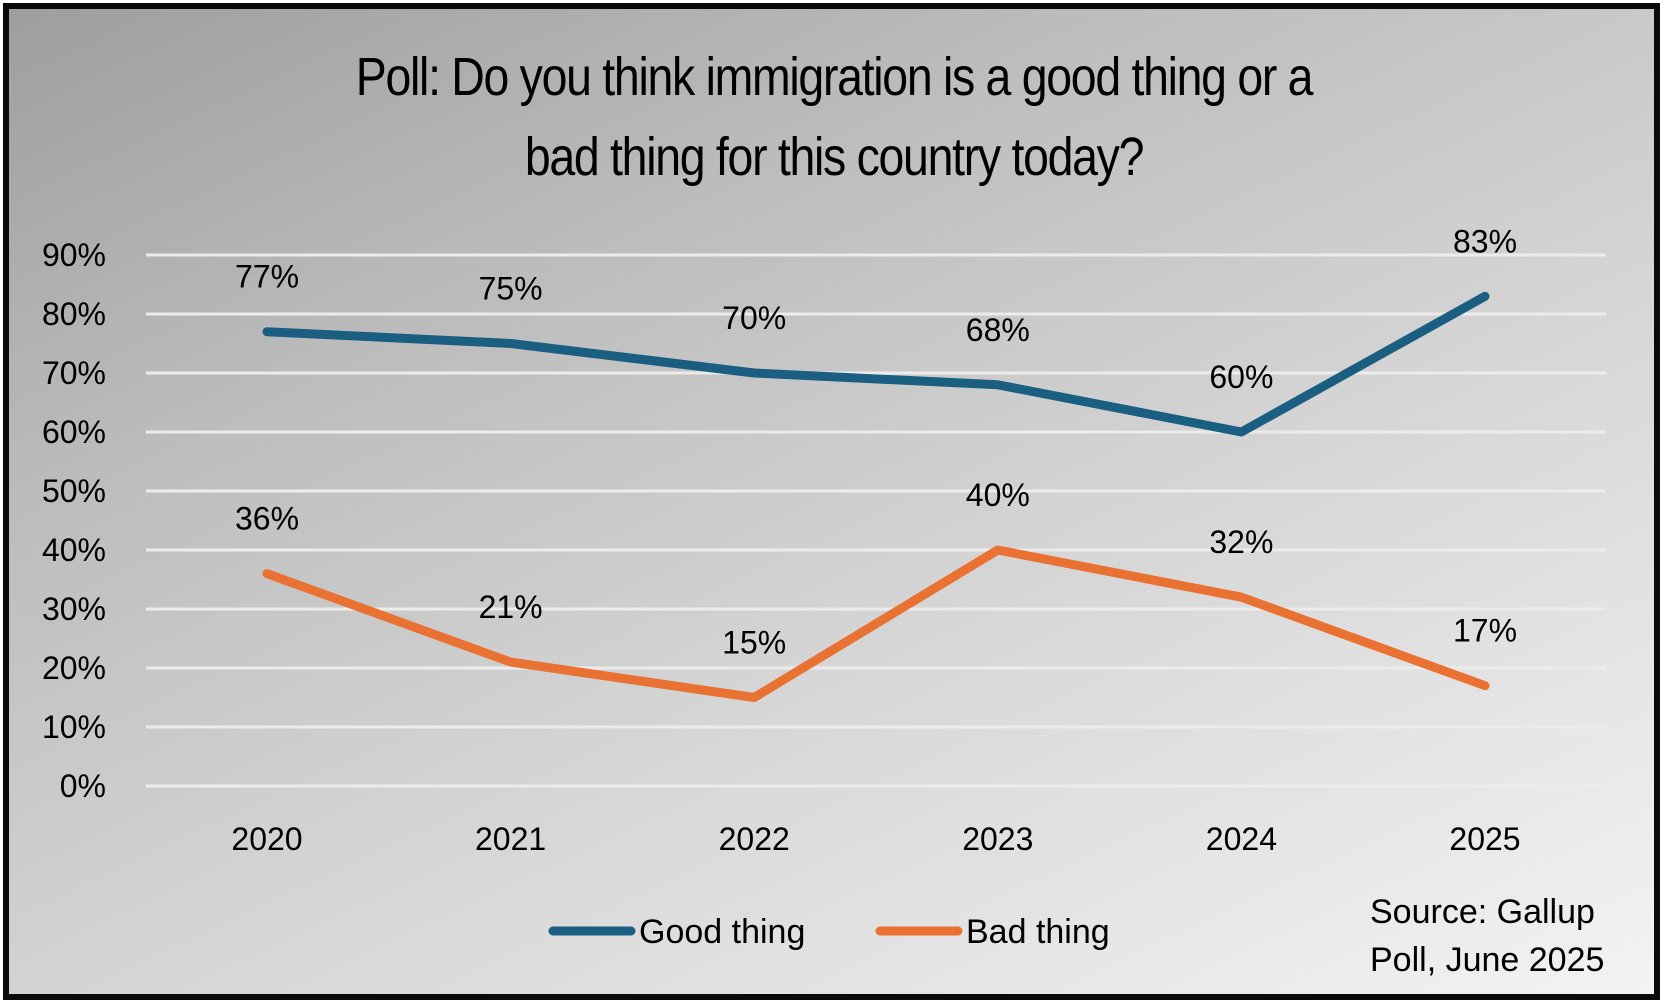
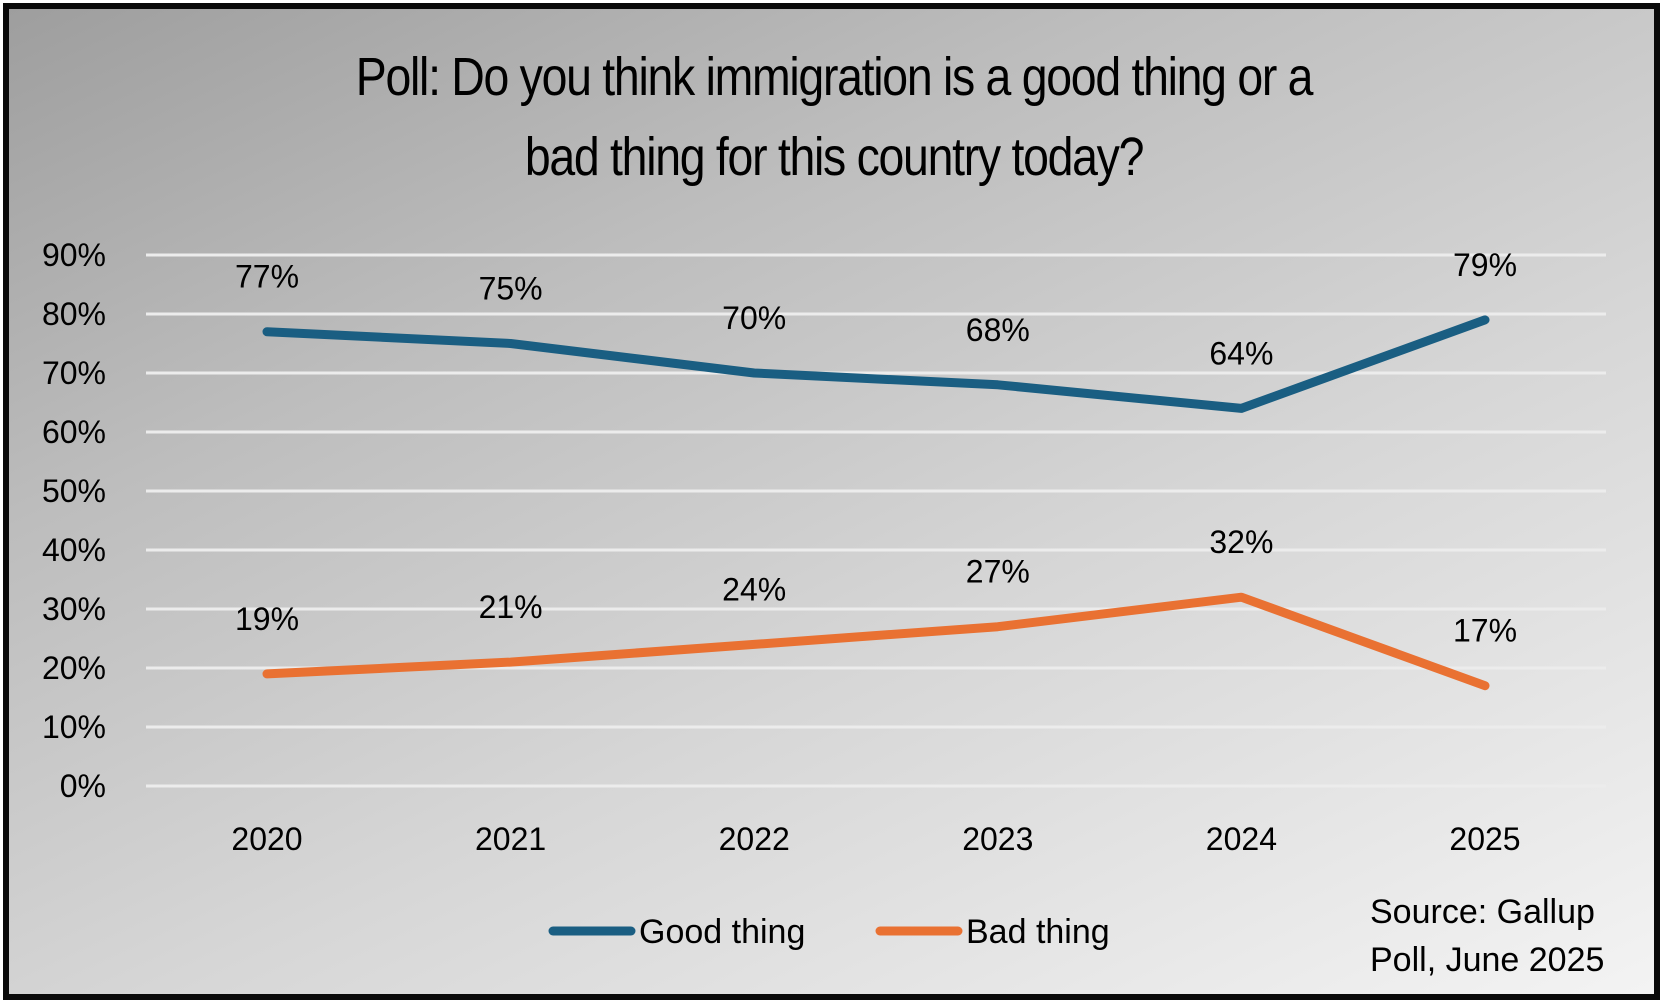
Bad thing/2020: 36% -> 19%
Bad thing/2022: 15% -> 24%
Bad thing/2023: 40% -> 27%
Good thing/2024: 60% -> 64%
Good thing/2025: 83% -> 79%
